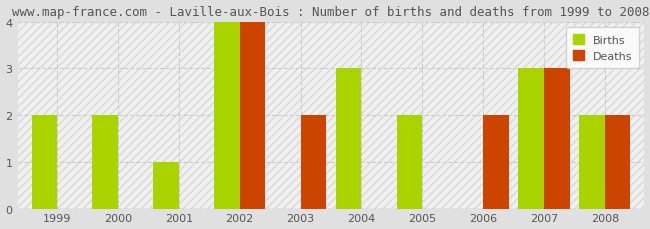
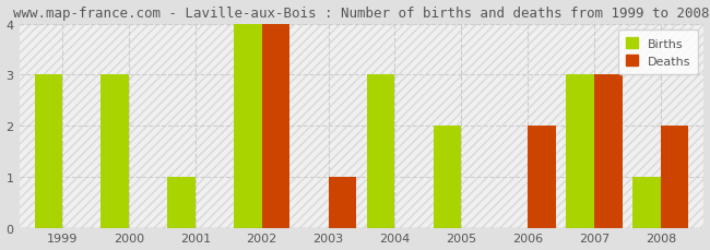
Births/1999: 2 -> 3
Births/2000: 2 -> 3
Deaths/2003: 2 -> 1
Births/2008: 2 -> 1
